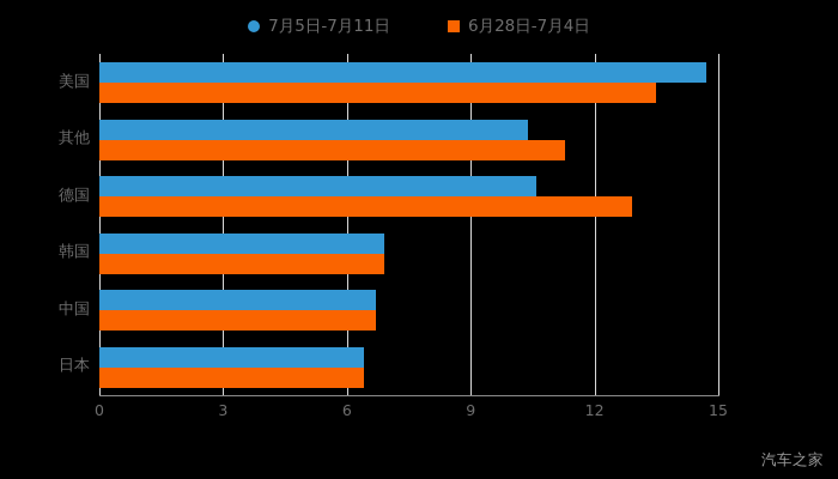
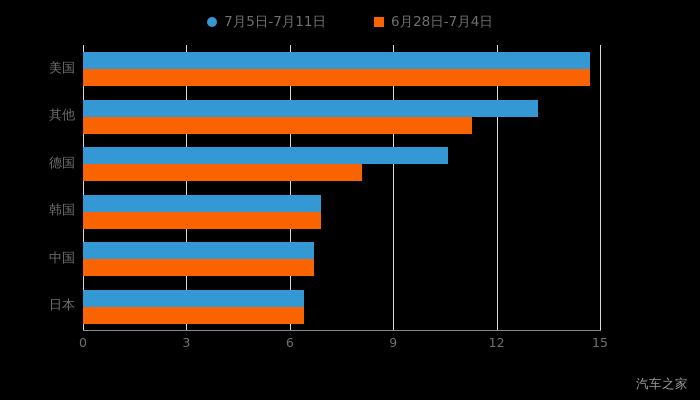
6月28日-7月4日/美国: 13.5 -> 14.7
7月5日-7月11日/其他: 10.4 -> 13.2
6月28日-7月4日/德国: 12.9 -> 8.1
